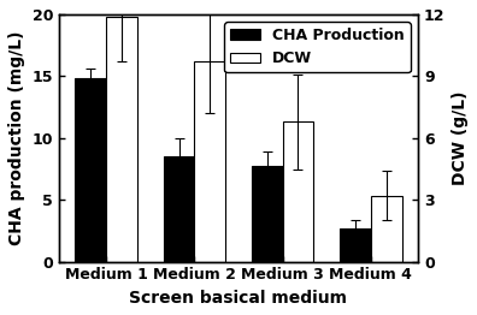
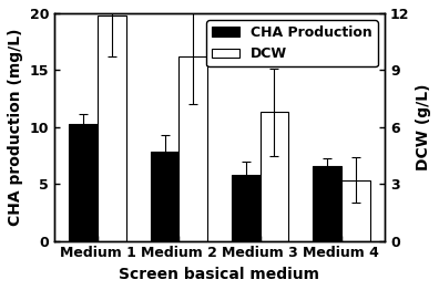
CHA Production/Medium 1: 14.8 -> 10.3
CHA Production/Medium 2: 8.5 -> 7.8
CHA Production/Medium 3: 7.7 -> 5.8
CHA Production/Medium 4: 2.7 -> 6.6
